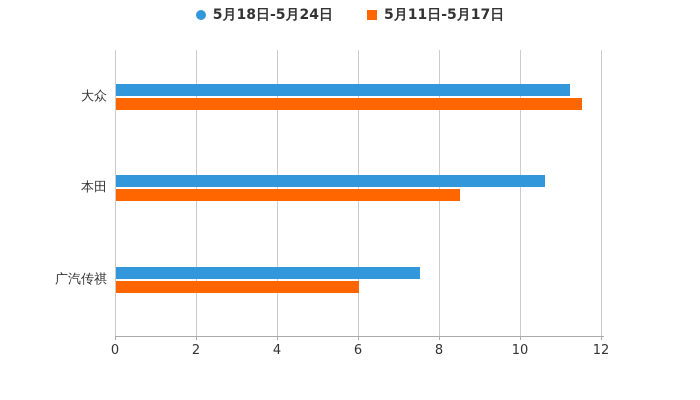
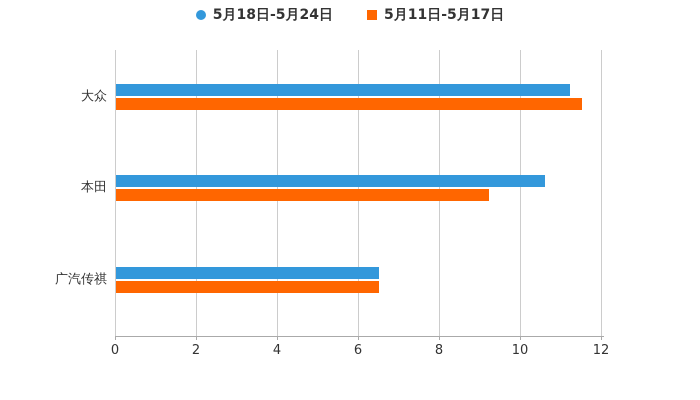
5月11日-5月17日/本田: 8.5 -> 9.2
5月18日-5月24日/广汽传祺: 7.5 -> 6.5
5月11日-5月17日/广汽传祺: 6.0 -> 6.5
